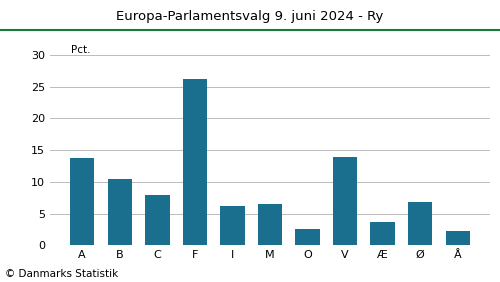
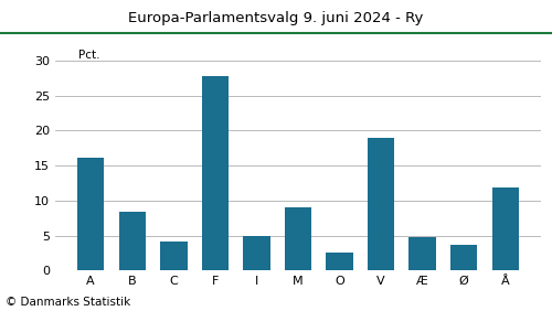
A: 13.7 -> 16.2
B: 10.5 -> 8.4
C: 8.0 -> 4.2
F: 26.2 -> 27.8
I: 6.2 -> 5.0
M: 6.5 -> 9.0
V: 14.0 -> 19.0
Æ: 3.6 -> 4.8
Ø: 6.9 -> 3.6
Å: 2.3 -> 11.8
